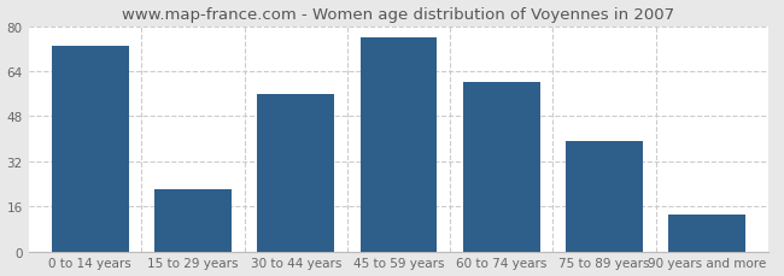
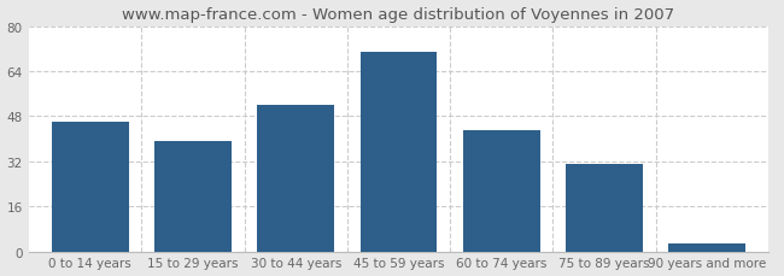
0 to 14 years: 73 -> 46
15 to 29 years: 22 -> 39
30 to 44 years: 56 -> 52
45 to 59 years: 76 -> 71
60 to 74 years: 60 -> 43
75 to 89 years: 39 -> 31
90 years and more: 13 -> 3
